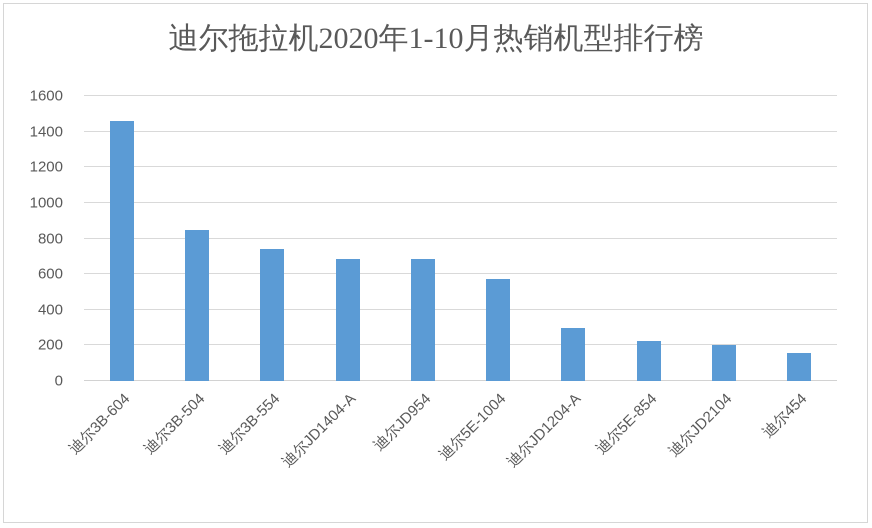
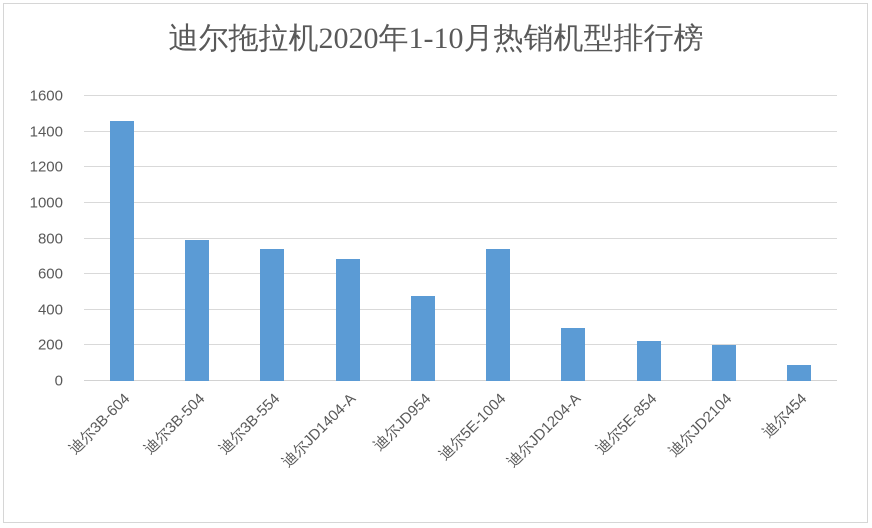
迪尔3B-504: 850 -> 790
迪尔JD954: 680 -> 480
迪尔5E-1004: 570 -> 740
迪尔454: 160 -> 90
